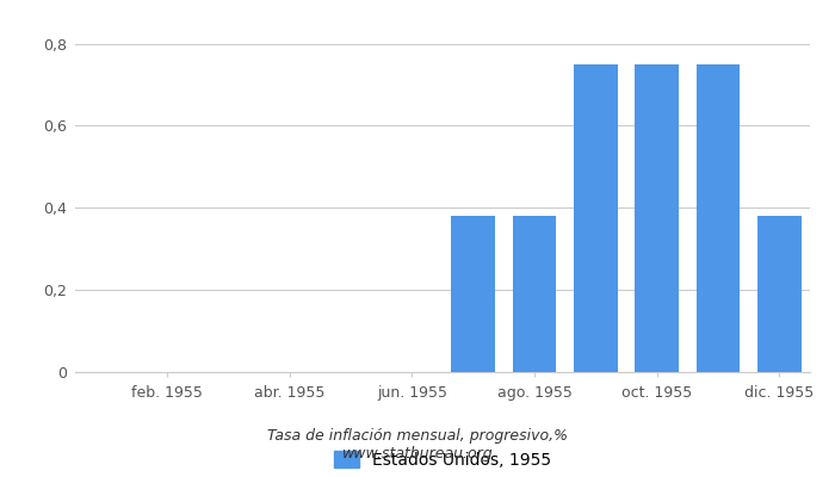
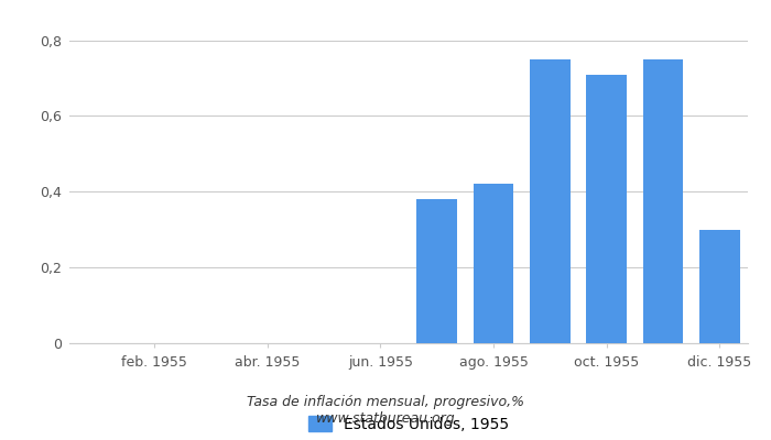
ago. 1955: 0,38 -> 0,42
oct. 1955: 0,75 -> 0,71
dic. 1955: 0,38 -> 0,30
